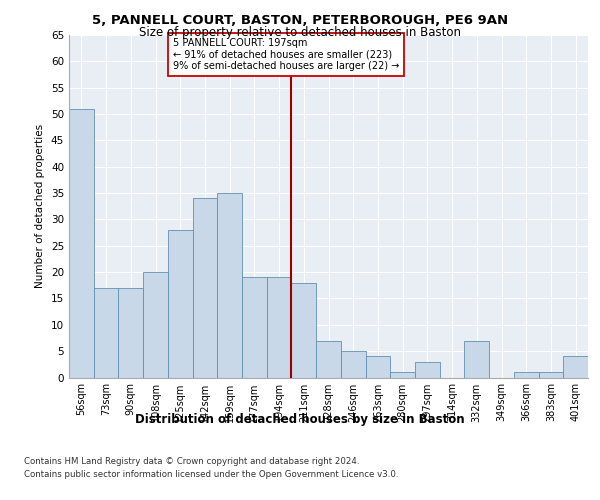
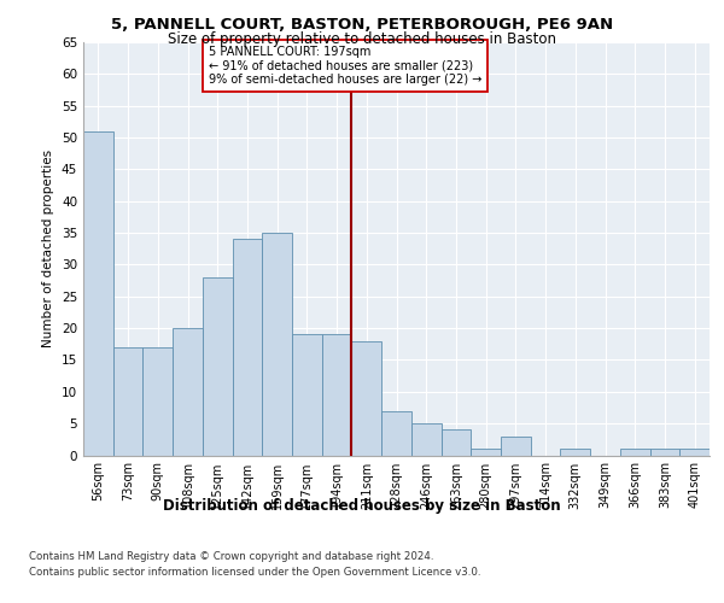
332sqm: 7 -> 1
401sqm: 4 -> 1
